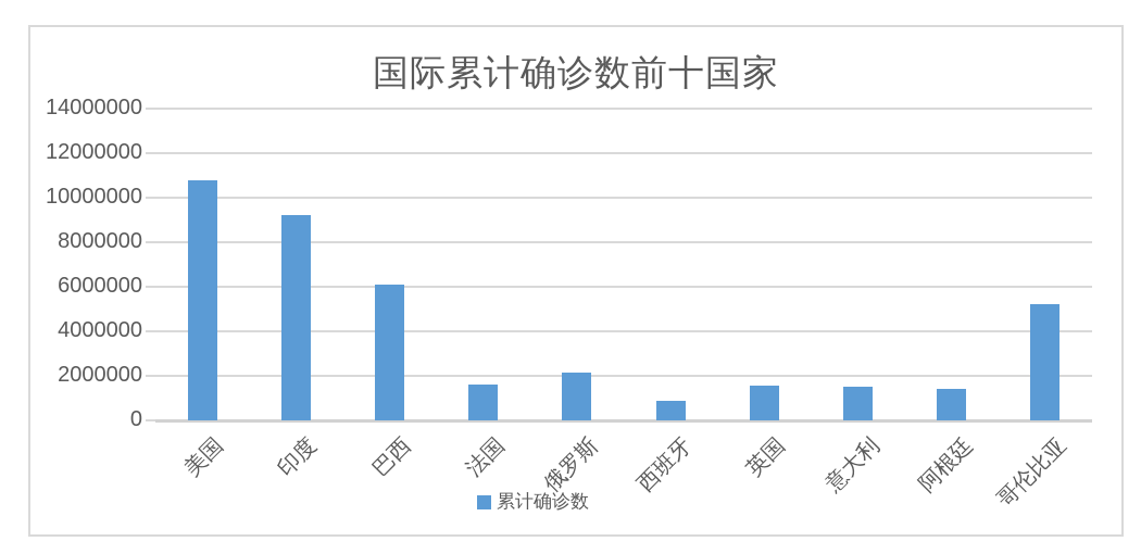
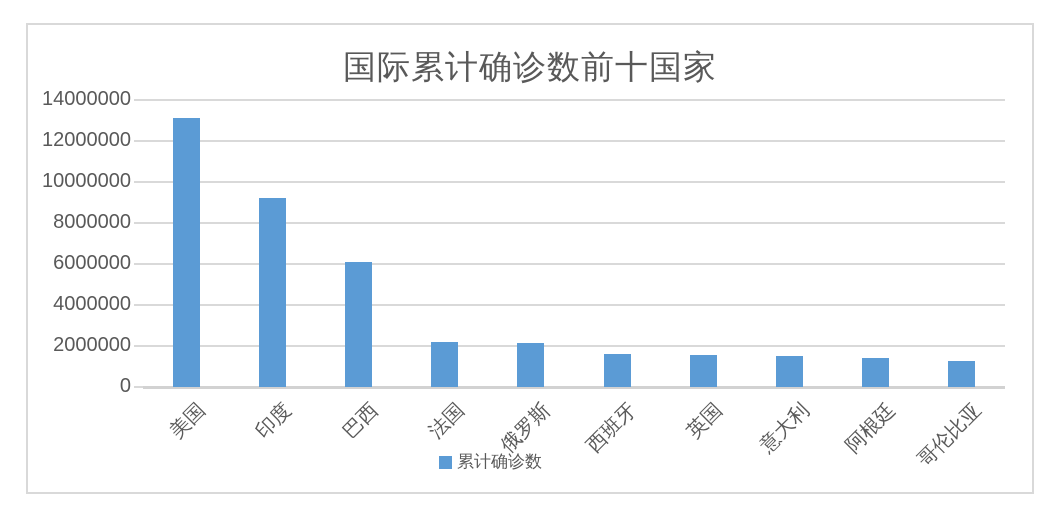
美国: 10800000 -> 13100000
法国: 1600000 -> 2200000
西班牙: 900000 -> 1600000
哥伦比亚: 5200000 -> 1300000
